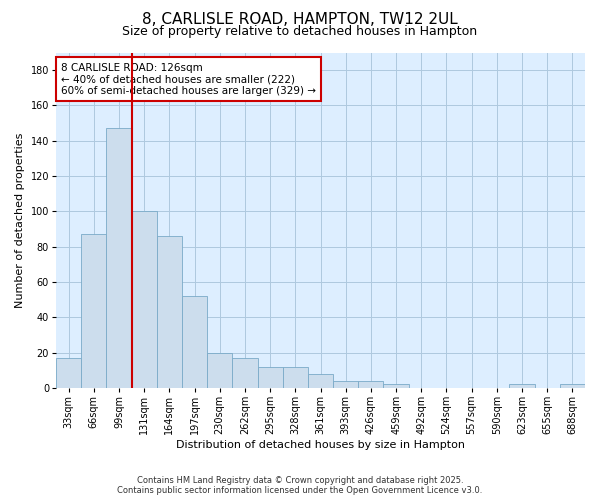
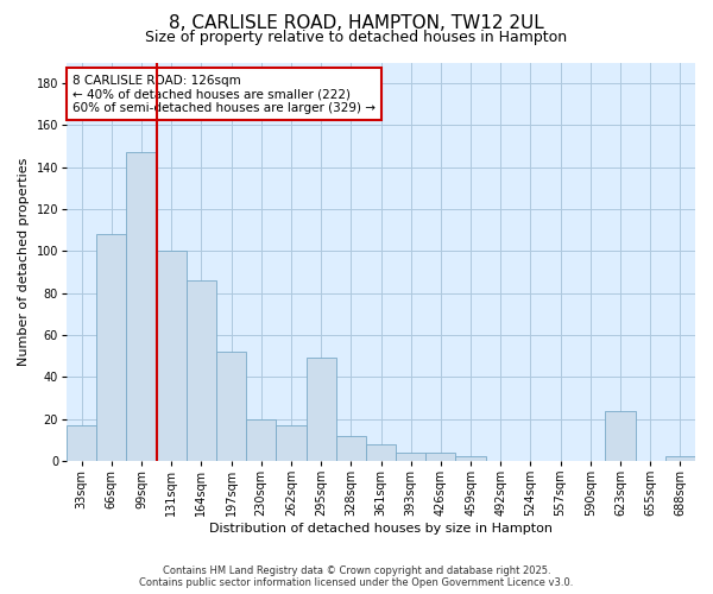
66sqm: 87 -> 108
295sqm: 12 -> 49
623sqm: 2 -> 24
